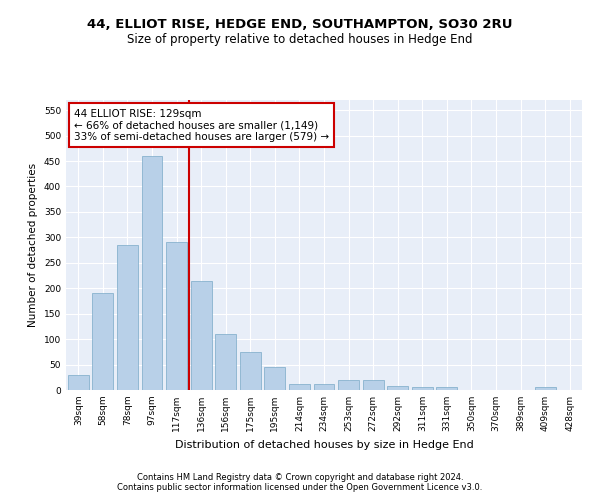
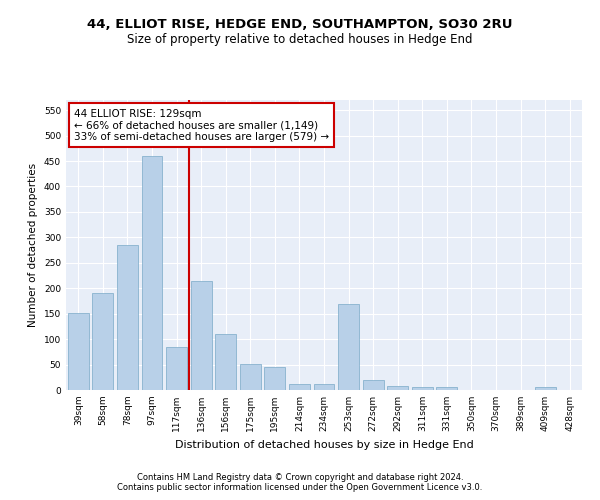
39sqm: 30 -> 152
117sqm: 290 -> 84
175sqm: 75 -> 52
253sqm: 20 -> 170
